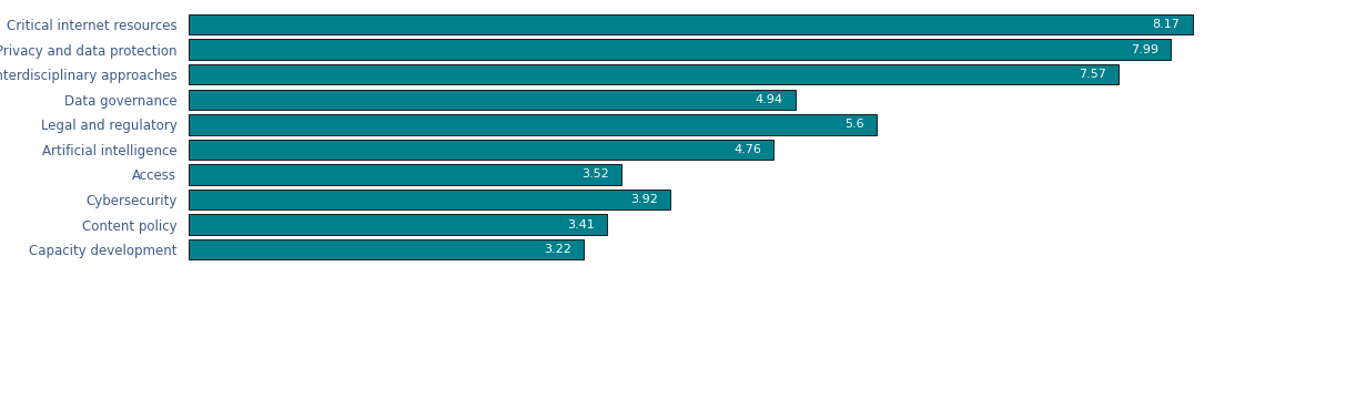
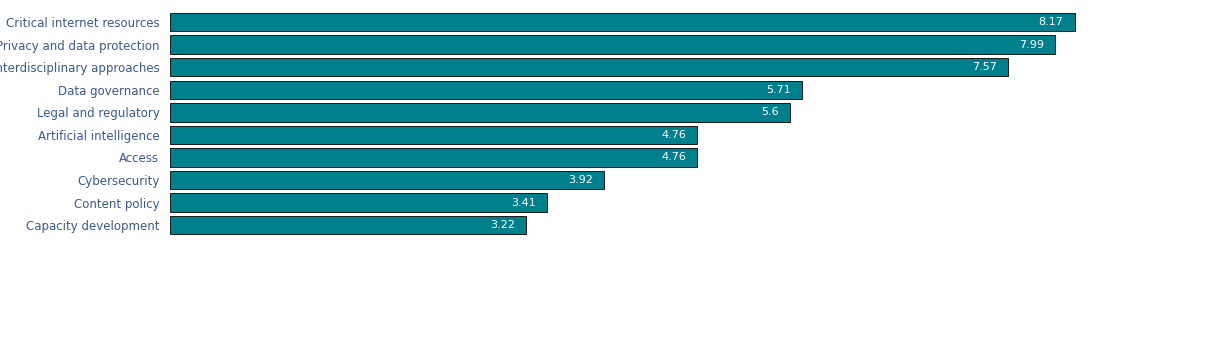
Data governance: 4.94 -> 5.71
Access: 3.52 -> 4.76
